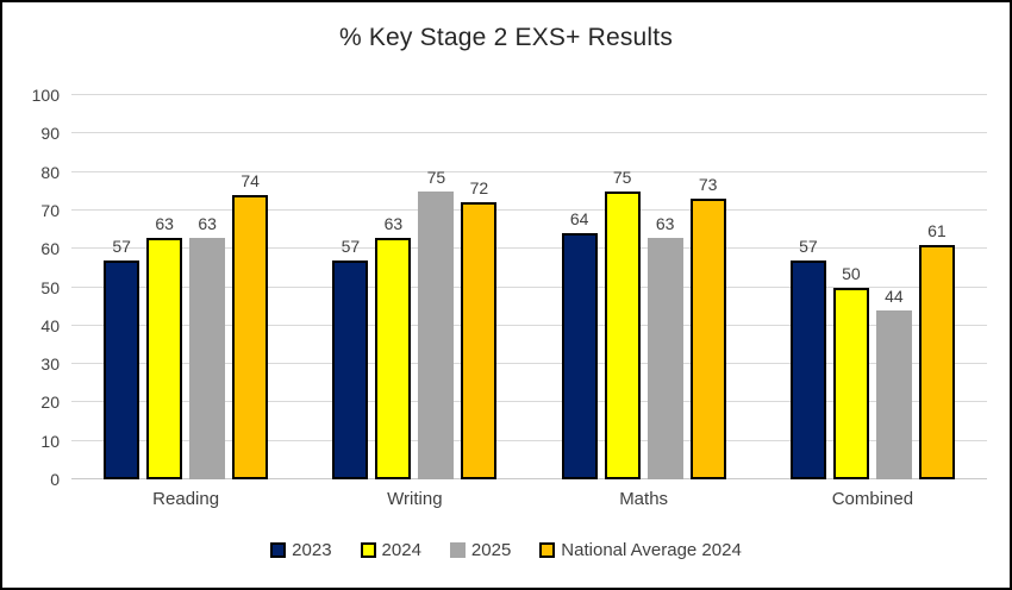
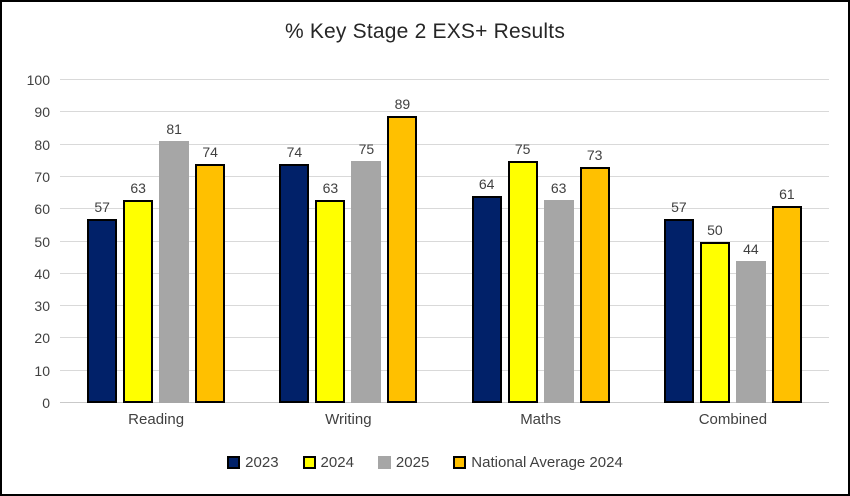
2025/Reading: 63 -> 81
2023/Writing: 57 -> 74
National Average 2024/Writing: 72 -> 89
